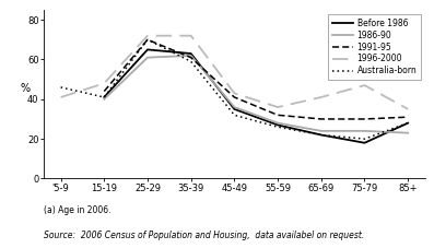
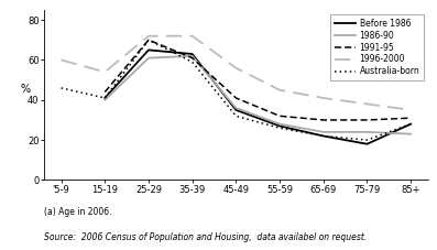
1996-2000/'5-9: 41 -> 60
1996-2000/15-19: 48 -> 54
1996-2000/45-49: 43 -> 56
1996-2000/55-59: 36 -> 45
1996-2000/75-79: 47 -> 38
